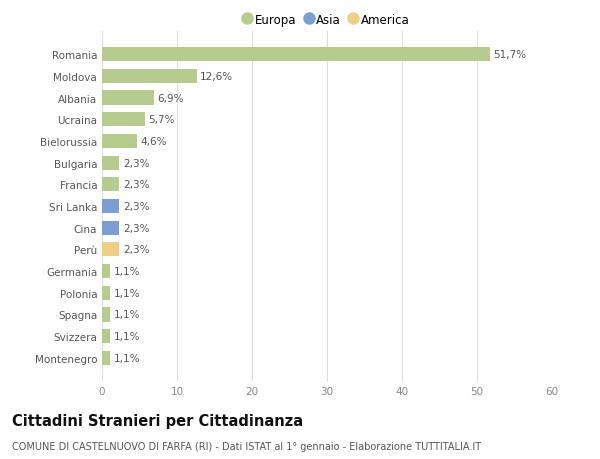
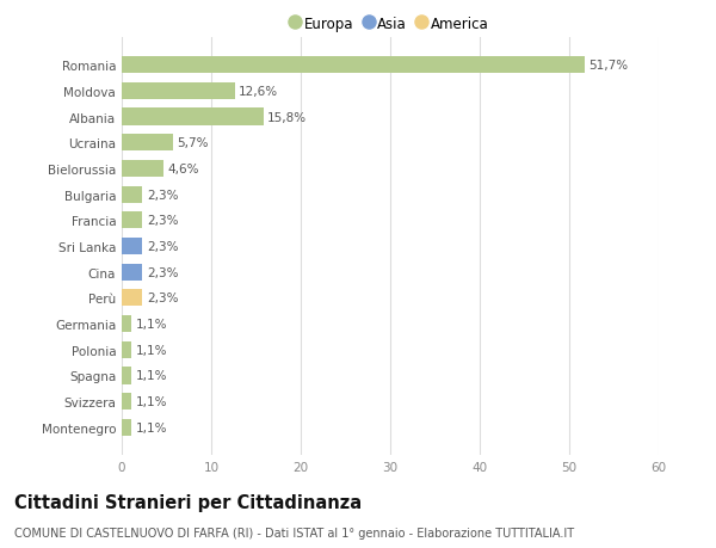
Albania: 6,9% -> 15,8%
